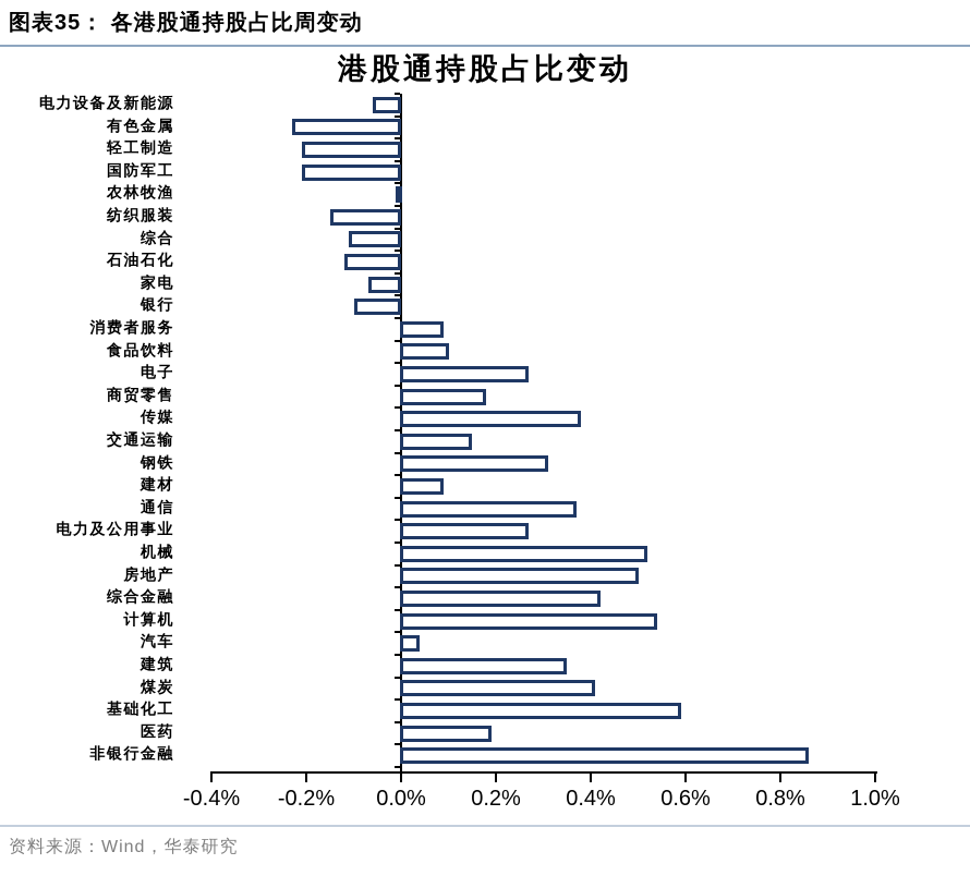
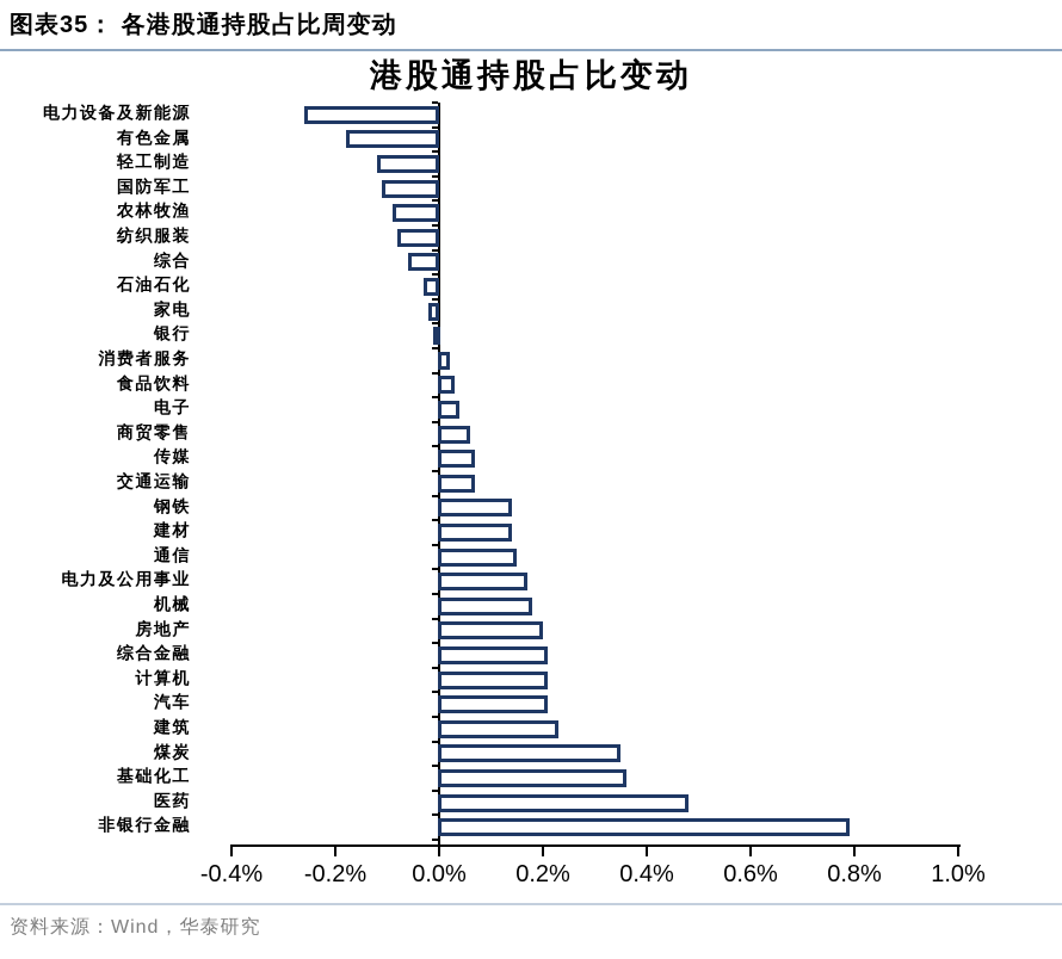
电力设备及新能源: -0.06% -> -0.26%
有色金属: -0.23% -> -0.18%
轻工制造: -0.21% -> -0.12%
国防军工: -0.21% -> -0.11%
农林牧渔: -0.01% -> -0.09%
纺织服装: -0.15% -> -0.08%
综合: -0.11% -> -0.06%
石油石化: -0.12% -> -0.03%
家电: -0.07% -> -0.02%
银行: -0.10% -> -0.01%
消费者服务: 0.09% -> 0.02%
食品饮料: 0.10% -> 0.03%
电子: 0.27% -> 0.04%
商贸零售: 0.18% -> 0.06%
传媒: 0.38% -> 0.07%
交通运输: 0.15% -> 0.07%
钢铁: 0.31% -> 0.14%
建材: 0.09% -> 0.14%
通信: 0.37% -> 0.15%
电力及公用事业: 0.27% -> 0.17%
机械: 0.52% -> 0.18%
房地产: 0.50% -> 0.20%
综合金融: 0.42% -> 0.21%
计算机: 0.54% -> 0.21%
汽车: 0.04% -> 0.21%
建筑: 0.35% -> 0.23%
煤炭: 0.41% -> 0.35%
基础化工: 0.59% -> 0.36%
医药: 0.19% -> 0.48%
非银行金融: 0.86% -> 0.79%
